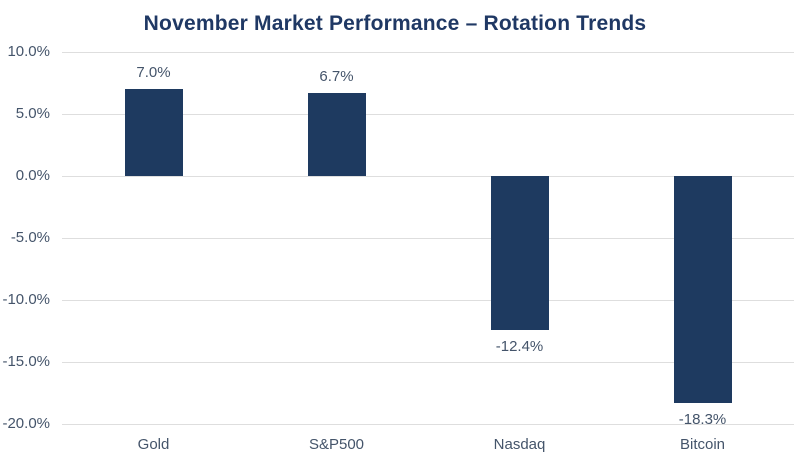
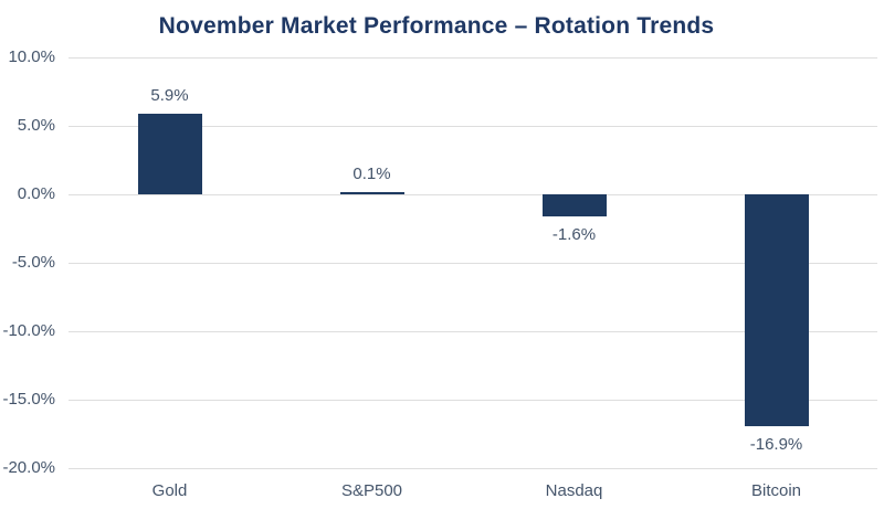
Gold: 7.0% -> 5.9%
S&P500: 6.7% -> 0.1%
Nasdaq: -12.4% -> -1.6%
Bitcoin: -18.3% -> -16.9%
